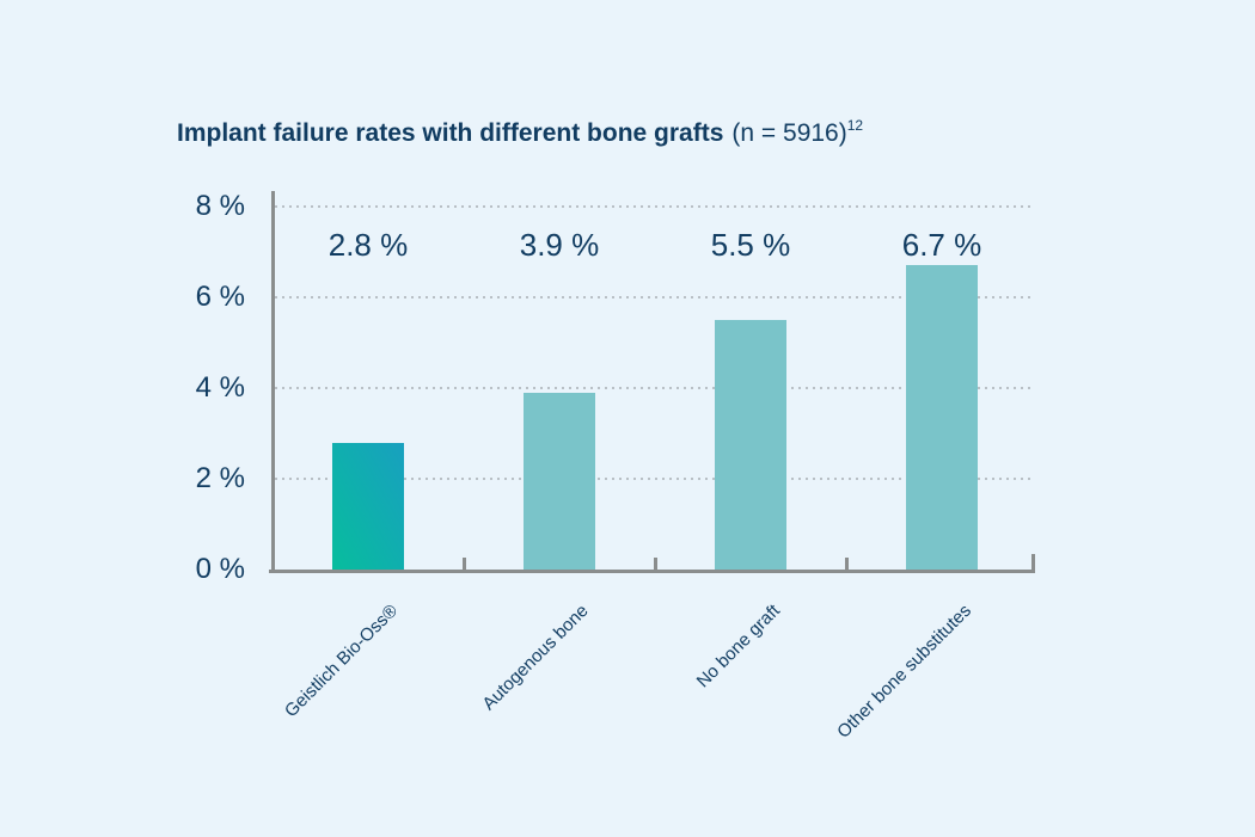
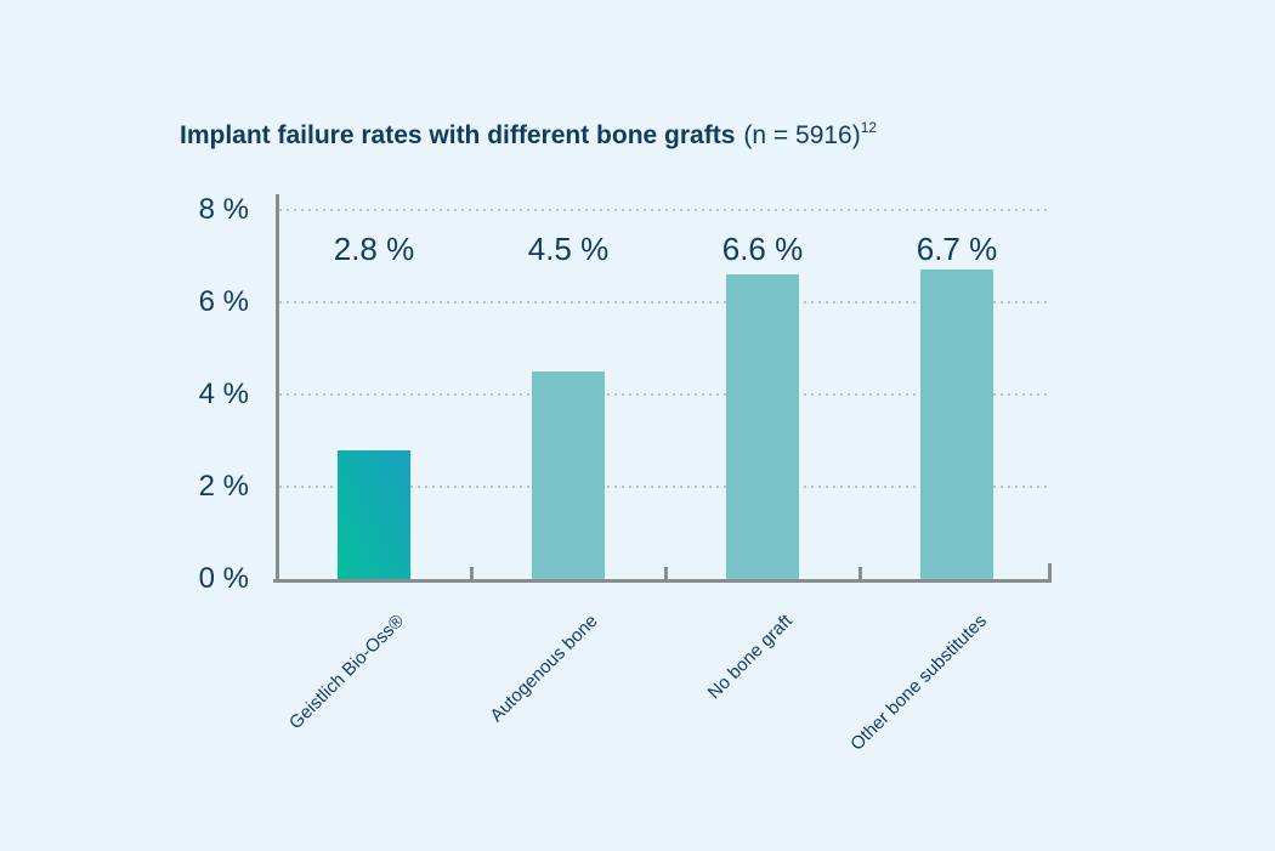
Autogenous bone: 3.9 -> 4.5
No bone graft: 5.5 -> 6.6
